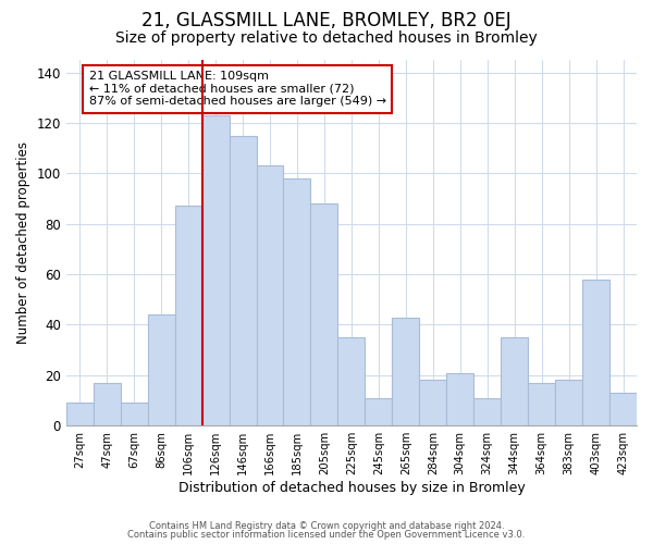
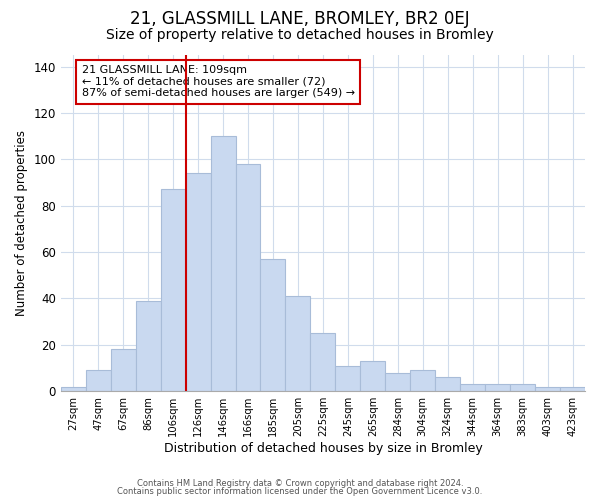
27sqm: 9 -> 2
47sqm: 17 -> 9
67sqm: 9 -> 18
86sqm: 44 -> 39
126sqm: 123 -> 94
146sqm: 115 -> 110
166sqm: 103 -> 98
185sqm: 98 -> 57
205sqm: 88 -> 41
225sqm: 35 -> 25
265sqm: 43 -> 13
284sqm: 18 -> 8
304sqm: 21 -> 9
324sqm: 11 -> 6
344sqm: 35 -> 3
364sqm: 17 -> 3
383sqm: 18 -> 3
403sqm: 58 -> 2
423sqm: 13 -> 2
